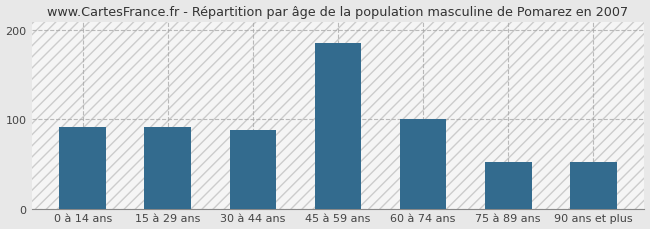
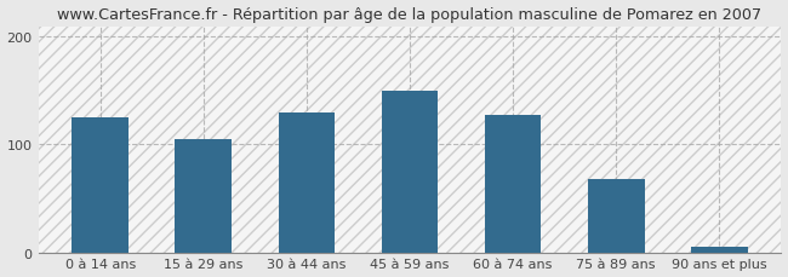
0 à 14 ans: 92 -> 125
15 à 29 ans: 92 -> 105
30 à 44 ans: 88 -> 130
45 à 59 ans: 186 -> 150
60 à 74 ans: 100 -> 127
75 à 89 ans: 52 -> 68
90 ans et plus: 52 -> 5
